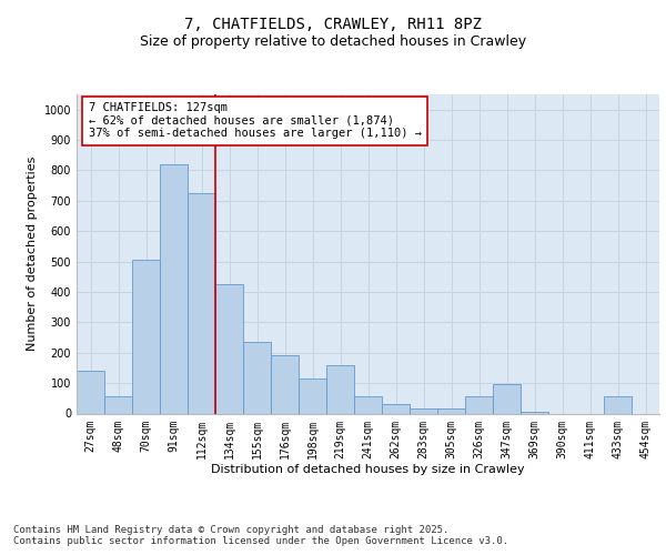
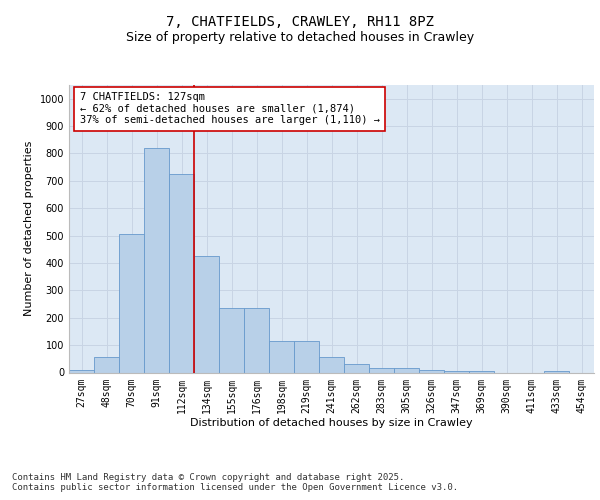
27sqm: 140 -> 10
176sqm: 190 -> 235
219sqm: 160 -> 115
326sqm: 55 -> 10
347sqm: 95 -> 5
433sqm: 55 -> 5
